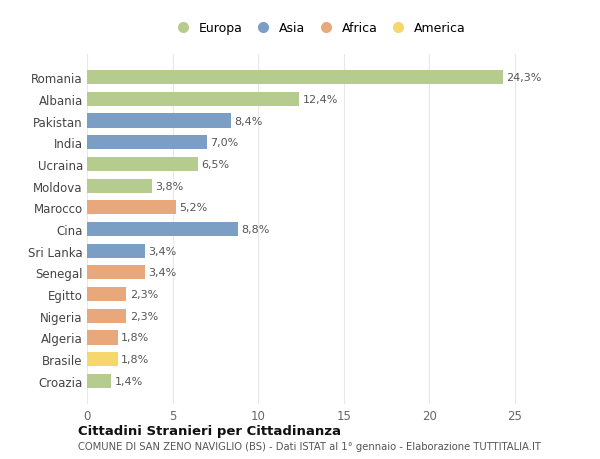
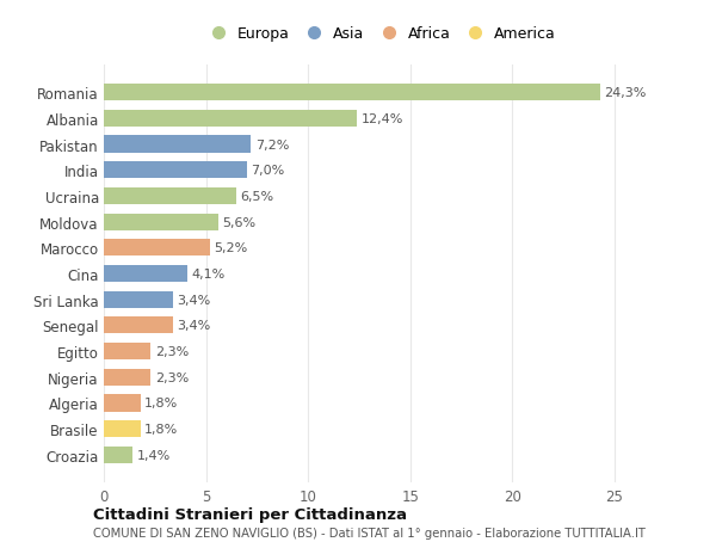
Pakistan: 8,4% -> 7,2%
Moldova: 3,8% -> 5,6%
Cina: 8,8% -> 4,1%
